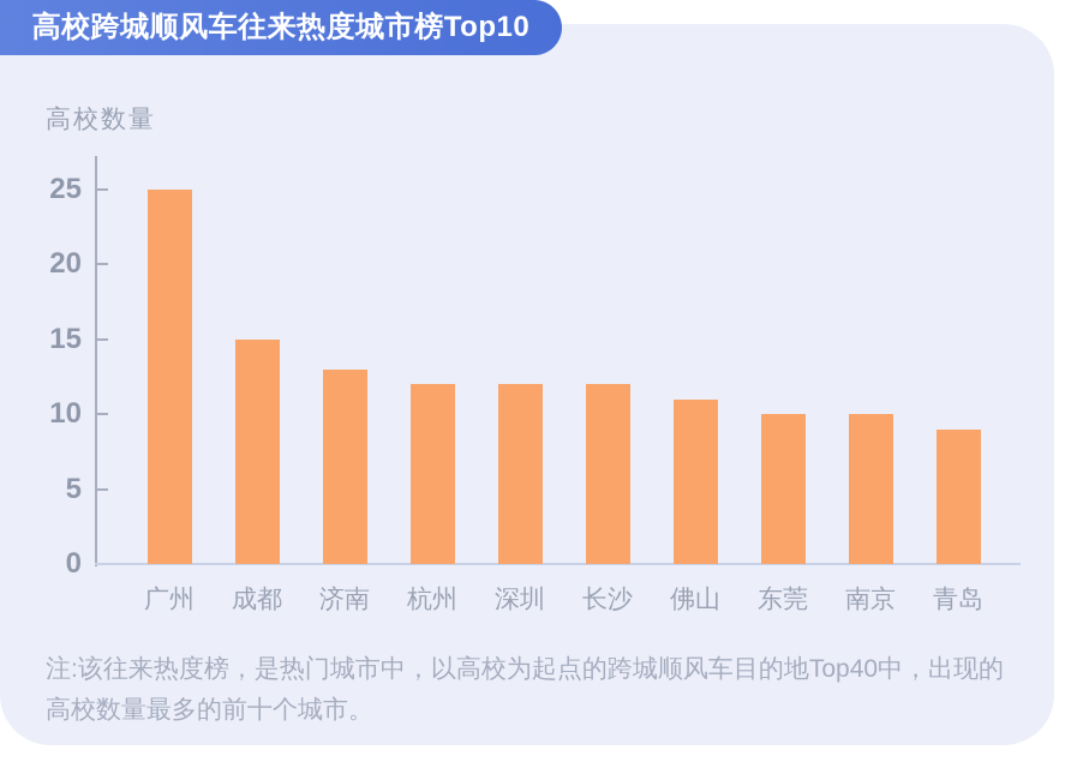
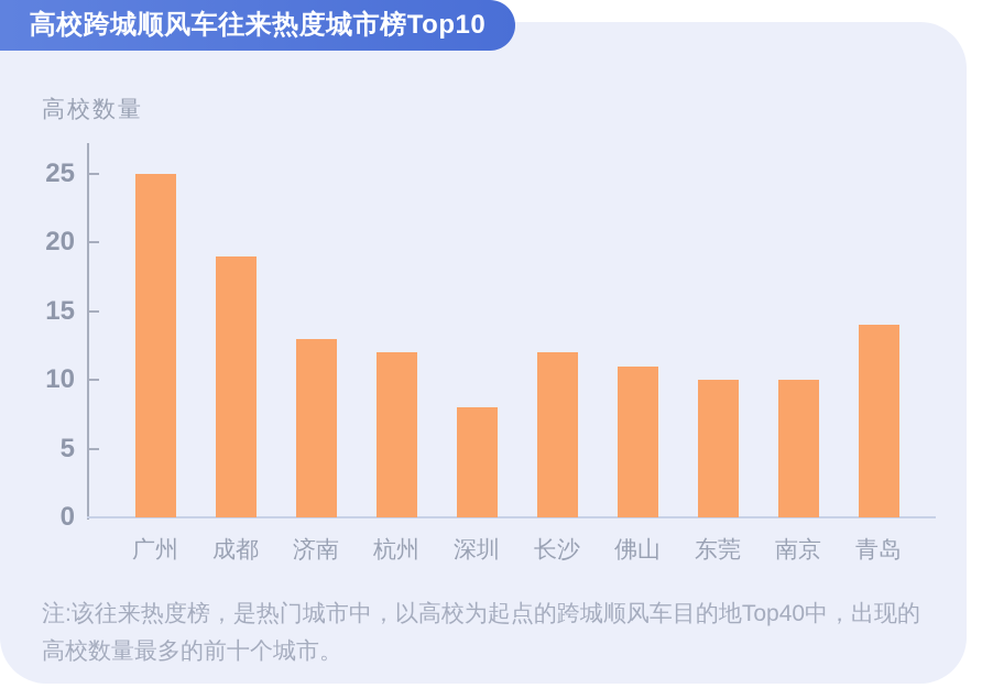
成都: 15 -> 19
深圳: 12 -> 8
青岛: 9 -> 14
